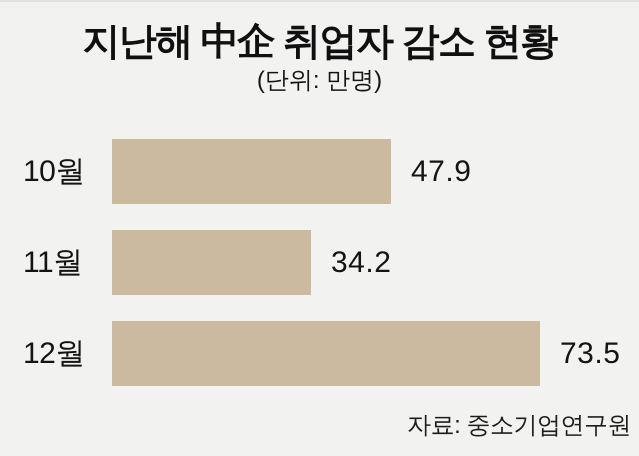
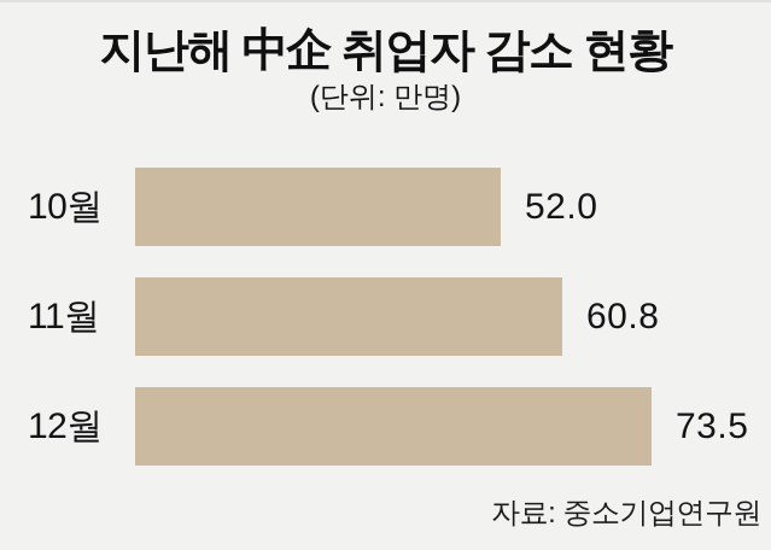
10월: 47.9 -> 52.0
11월: 34.2 -> 60.8
